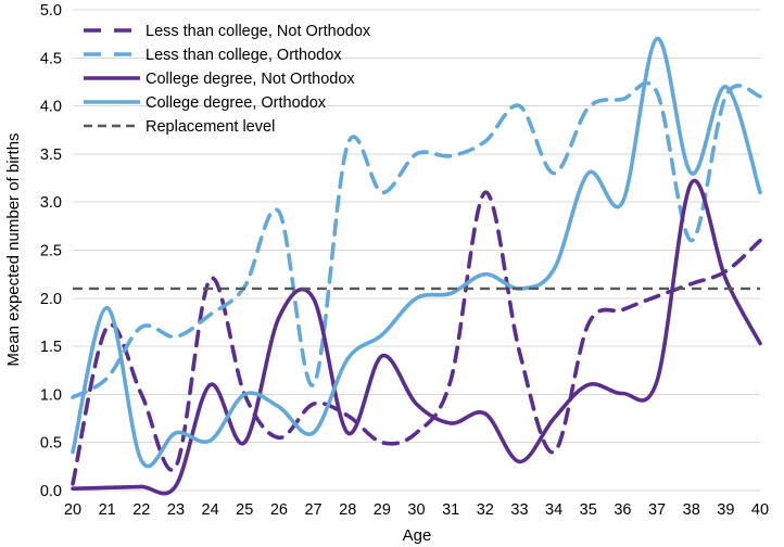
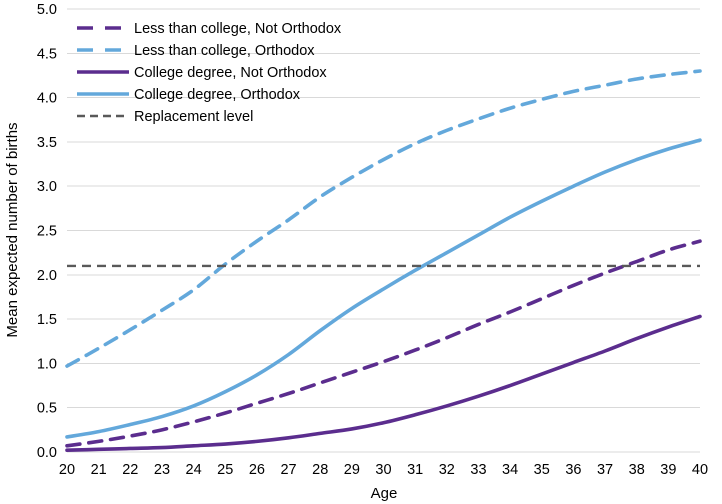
College degree, Orthodox/20: 0.4 -> 0.2
Less than college, Not Orthodox/21: 1.7 -> 0.1
College degree, Orthodox/21: 1.9 -> 0.2
Less than college, Not Orthodox/22: 1.0 -> 0.2
Less than college, Orthodox/22: 1.7 -> 1.4
College degree, Orthodox/23: 0.6 -> 0.4
Less than college, Not Orthodox/24: 2.2 -> 0.3
College degree, Not Orthodox/24: 1.1 -> 0.1
Less than college, Not Orthodox/25: 1.0 -> 0.4
College degree, Not Orthodox/25: 0.5 -> 0.1
College degree, Orthodox/25: 1.0 -> 0.7
Less than college, Orthodox/26: 2.9 -> 2.4
College degree, Not Orthodox/26: 1.8 -> 0.1
Less than college, Not Orthodox/27: 0.9 -> 0.7
Less than college, Orthodox/27: 1.1 -> 2.6
College degree, Not Orthodox/27: 2.0 -> 0.2
College degree, Orthodox/27: 0.6 -> 1.1
Less than college, Orthodox/28: 3.6 -> 2.9
College degree, Not Orthodox/28: 0.6 -> 0.2
Less than college, Not Orthodox/29: 0.5 -> 0.9
College degree, Not Orthodox/29: 1.4 -> 0.3
Less than college, Not Orthodox/30: 0.6 -> 1.0
Less than college, Orthodox/30: 3.5 -> 3.3
College degree, Not Orthodox/30: 0.9 -> 0.3
College degree, Orthodox/30: 2.0 -> 1.8
College degree, Not Orthodox/31: 0.7 -> 0.4
Less than college, Not Orthodox/32: 3.1 -> 1.3
College degree, Not Orthodox/32: 0.8 -> 0.5
Less than college, Orthodox/33: 4.0 -> 3.8
College degree, Not Orthodox/33: 0.3 -> 0.6
College degree, Orthodox/33: 2.1 -> 2.5
Less than college, Not Orthodox/34: 0.4 -> 1.6
Less than college, Orthodox/34: 3.3 -> 3.9
College degree, Orthodox/34: 2.3 -> 2.6
College degree, Not Orthodox/35: 1.1 -> 0.9
College degree, Orthodox/35: 3.3 -> 2.8
College degree, Orthodox/37: 4.7 -> 3.2
Less than college, Orthodox/38: 2.6 -> 4.2
College degree, Not Orthodox/38: 3.2 -> 1.3
Less than college, Orthodox/39: 4.1 -> 4.3
College degree, Not Orthodox/39: 2.2 -> 1.4
College degree, Orthodox/39: 4.2 -> 3.4
Less than college, Not Orthodox/40: 2.6 -> 2.4
Less than college, Orthodox/40: 4.1 -> 4.3
College degree, Orthodox/40: 3.1 -> 3.5
